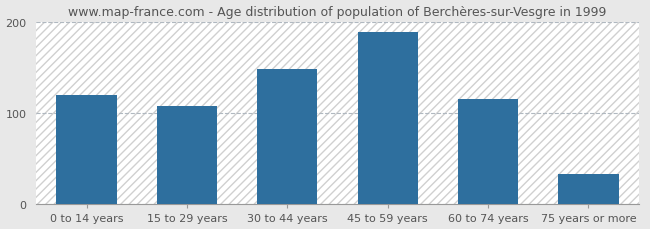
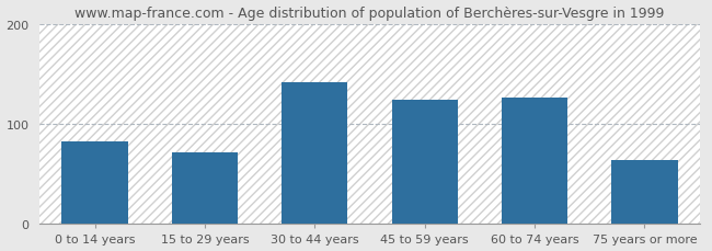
0 to 14 years: 120 -> 82
15 to 29 years: 108 -> 72
30 to 44 years: 148 -> 142
45 to 59 years: 188 -> 124
60 to 74 years: 115 -> 126
75 years or more: 33 -> 64
